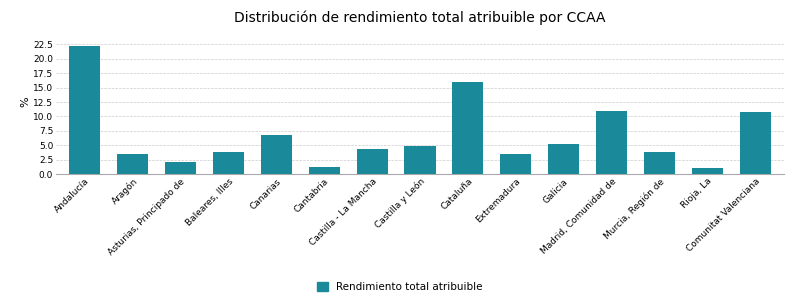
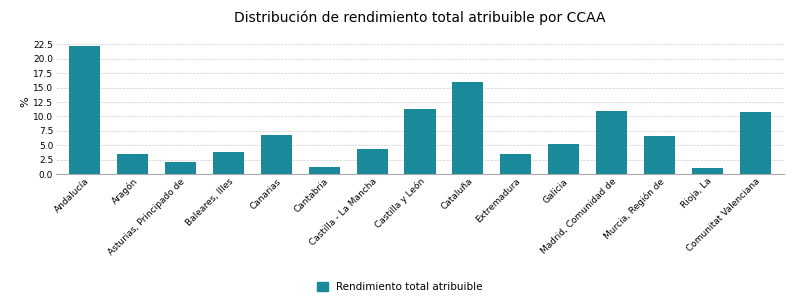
Castilla y León: 4.8 -> 11.2
Murcia, Región de: 3.8 -> 6.6
